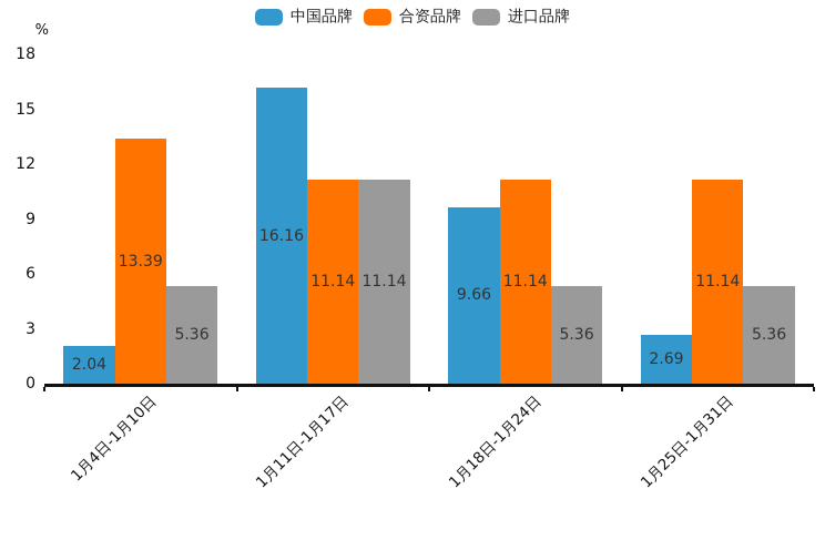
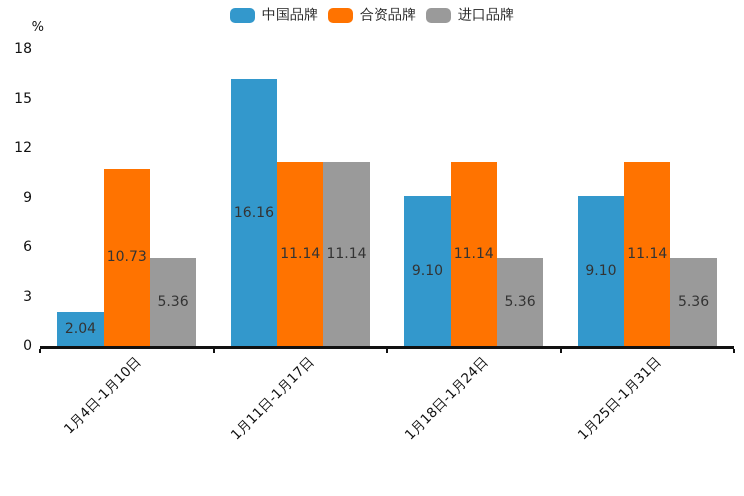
合资品牌/1月4日-1月10日: 13.39 -> 10.73
中国品牌/1月18日-1月24日: 9.66 -> 9.10
中国品牌/1月25日-1月31日: 2.69 -> 9.10
